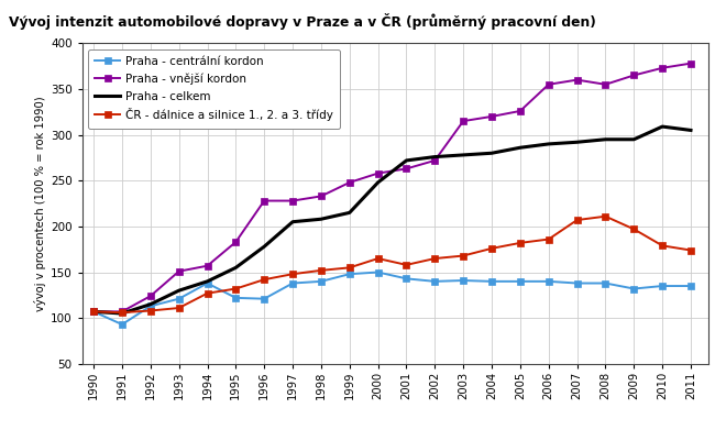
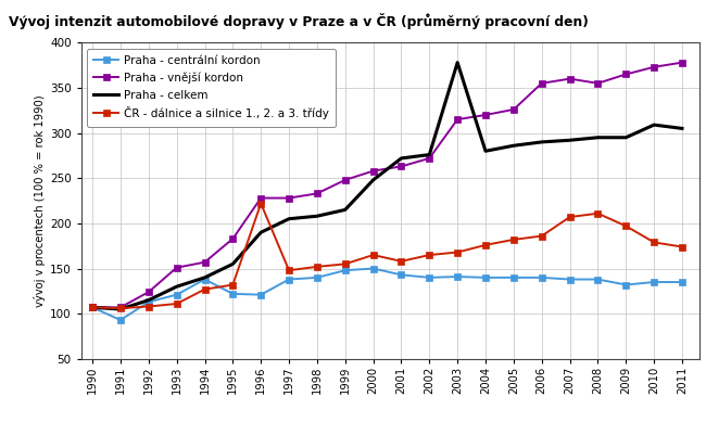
Praha - celkem/1996: 178 -> 190
ČR - dálnice a silnice 1., 2. a 3. třídy/1996: 142 -> 222
Praha - celkem/2003: 278 -> 378
